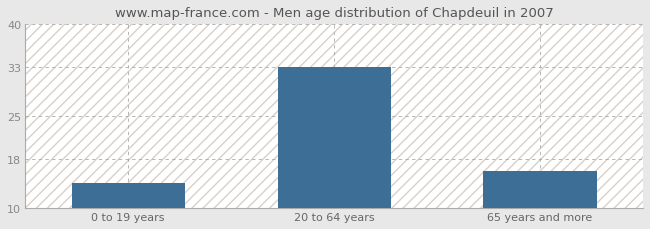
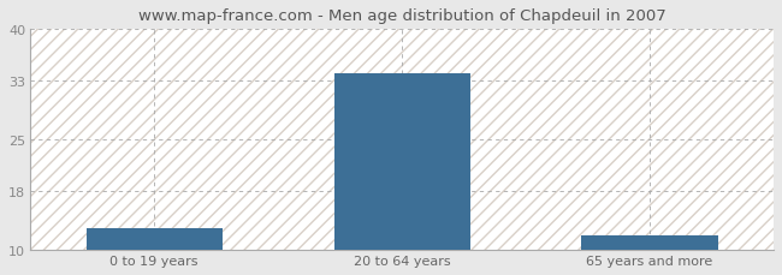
0 to 19 years: 14 -> 13
20 to 64 years: 33 -> 34
65 years and more: 16 -> 12
